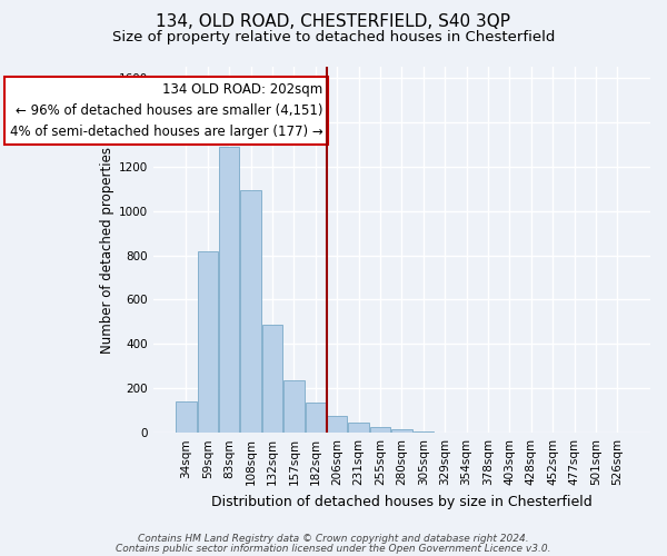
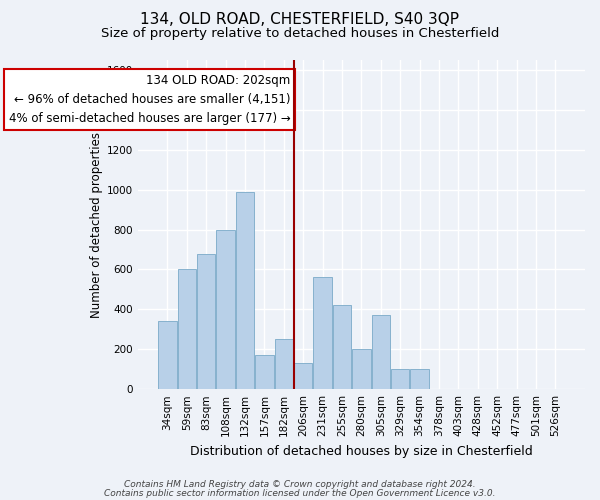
34sqm: 140 -> 340
59sqm: 820 -> 600
83sqm: 1290 -> 680
108sqm: 1100 -> 800
132sqm: 480 -> 990
157sqm: 240 -> 170
182sqm: 140 -> 250
206sqm: 80 -> 130
231sqm: 50 -> 560
255sqm: 30 -> 420
280sqm: 20 -> 200
305sqm: 10 -> 370
329sqm: 0 -> 100
354sqm: 0 -> 100
